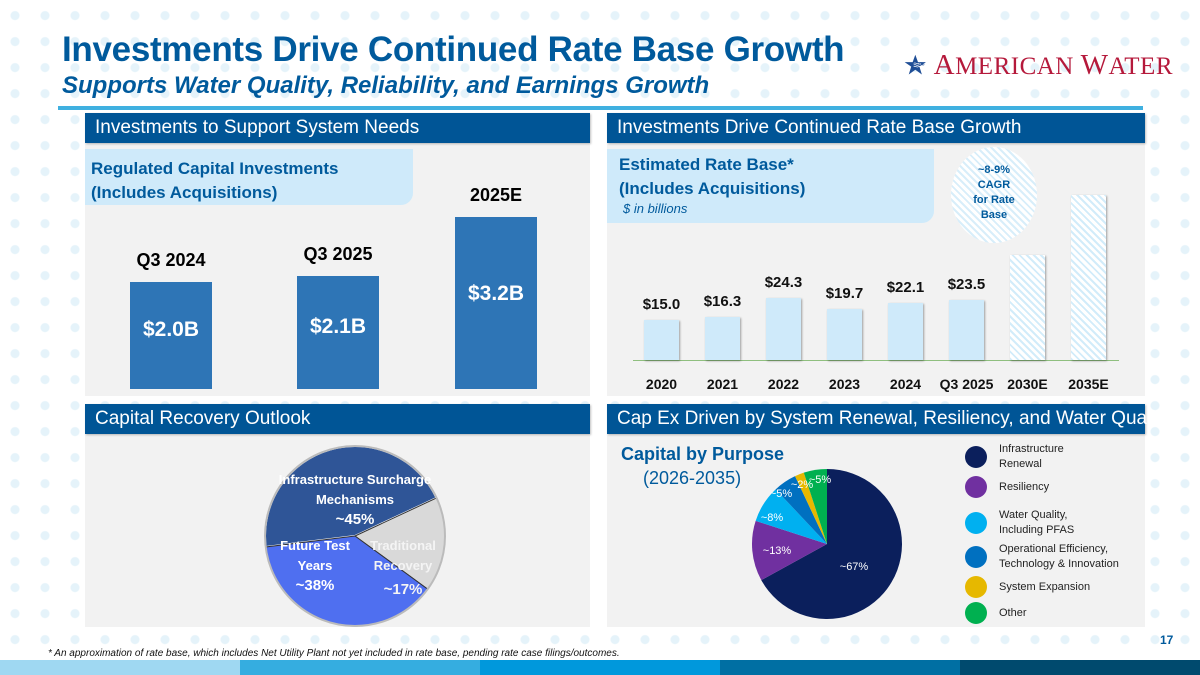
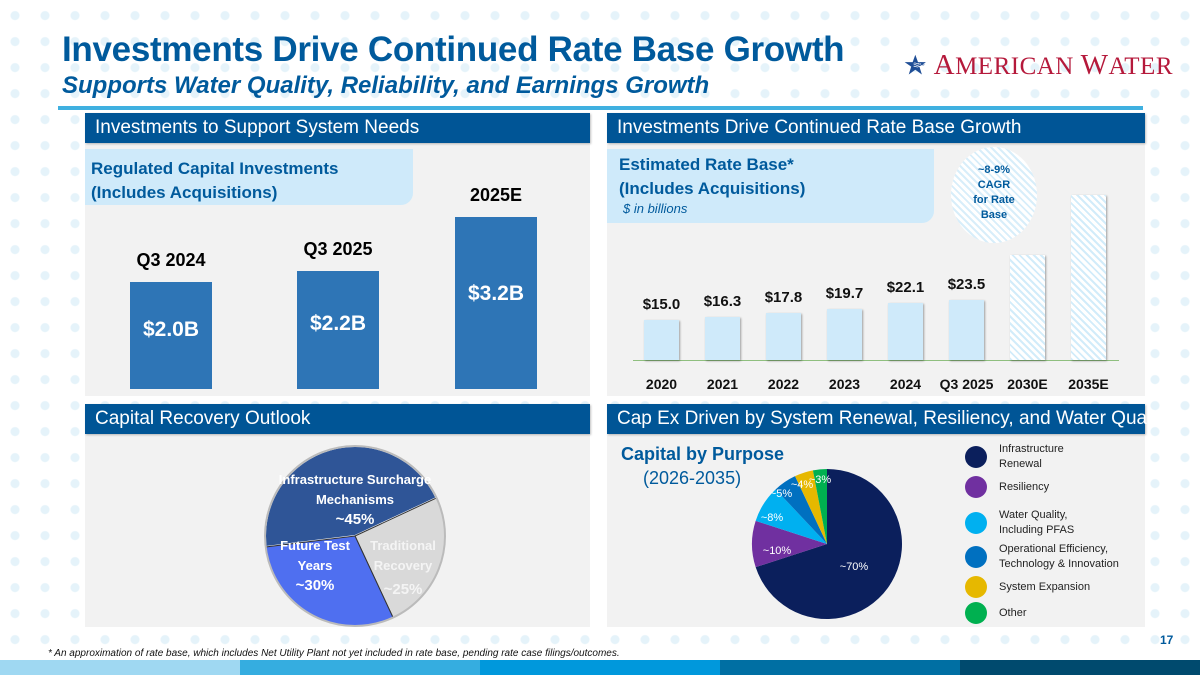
Regulated Capital Investments (Includes Acquisitions)/Q3 2025: $2.1B -> $2.2B
Estimated Rate Base* (Includes Acquisitions)/2022: $24.3 -> $17.8
Capital Recovery Outlook/Traditional Recovery: 17 -> 25
Capital Recovery Outlook/Future Test Years: 38 -> 30
Capital by Purpose (2026-2035)/Infrastructure Renewal: 67 -> 70
Capital by Purpose (2026-2035)/Resiliency: 13 -> 10
Capital by Purpose (2026-2035)/System Expansion: 2 -> 4
Capital by Purpose (2026-2035)/Other: 5 -> 3
